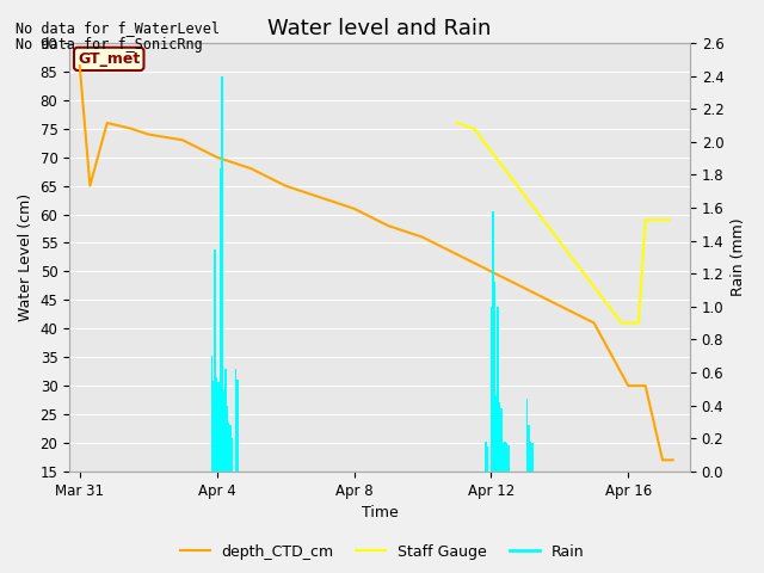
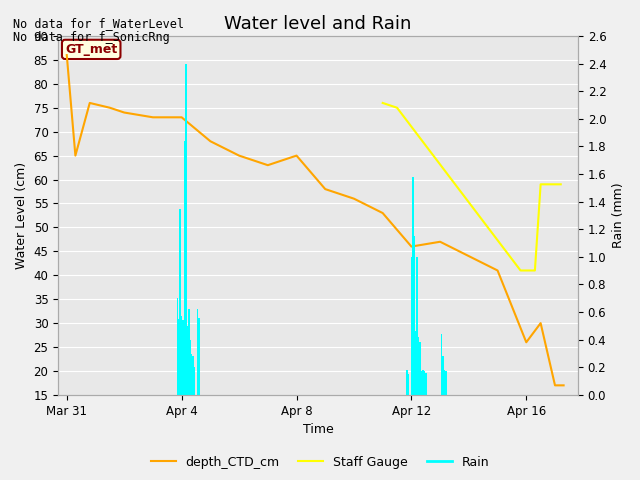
depth_CTD_cm/Apr 4: 70 -> 73
depth_CTD_cm/Apr 8: 61 -> 65
depth_CTD_cm/Apr 12: 50 -> 46
depth_CTD_cm/Apr 16: 30 -> 26
